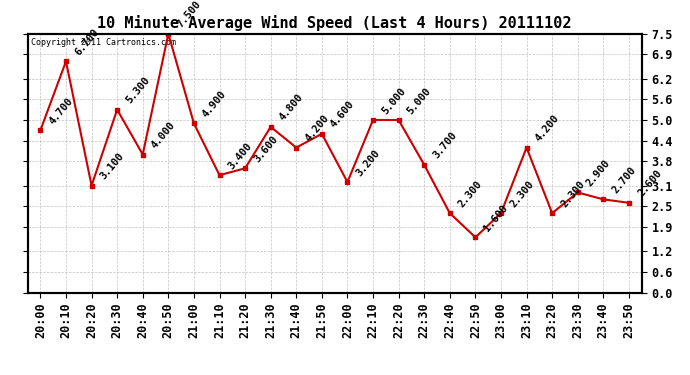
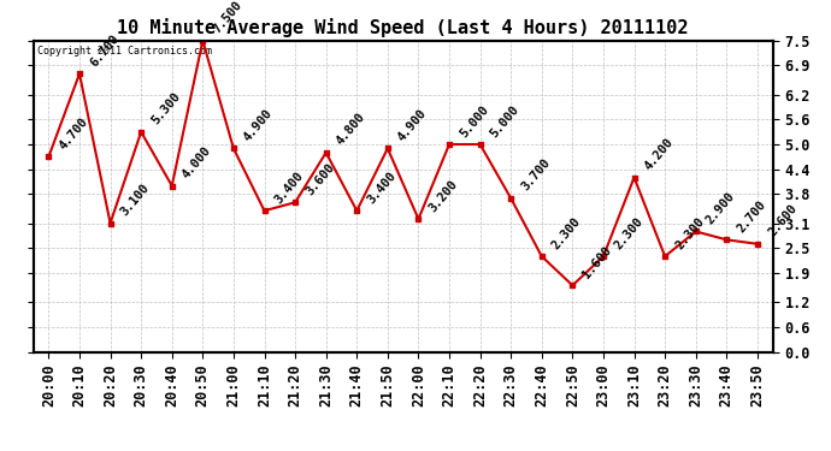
21:40: 4.200 -> 3.400
21:50: 4.600 -> 4.900
